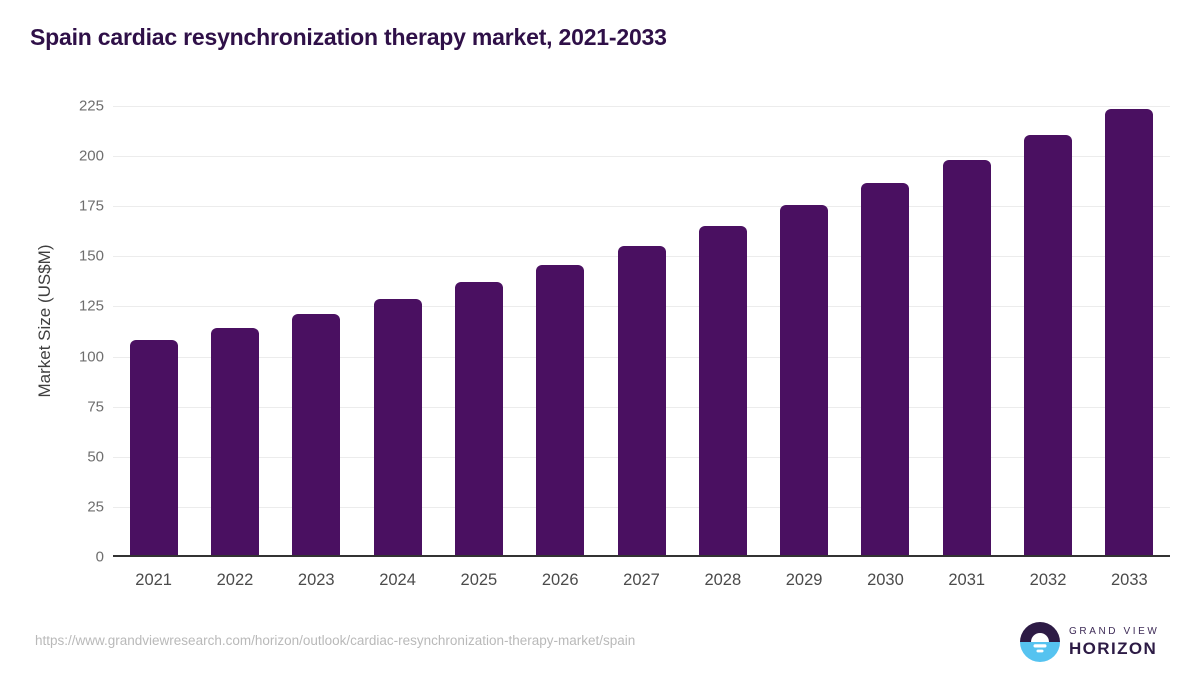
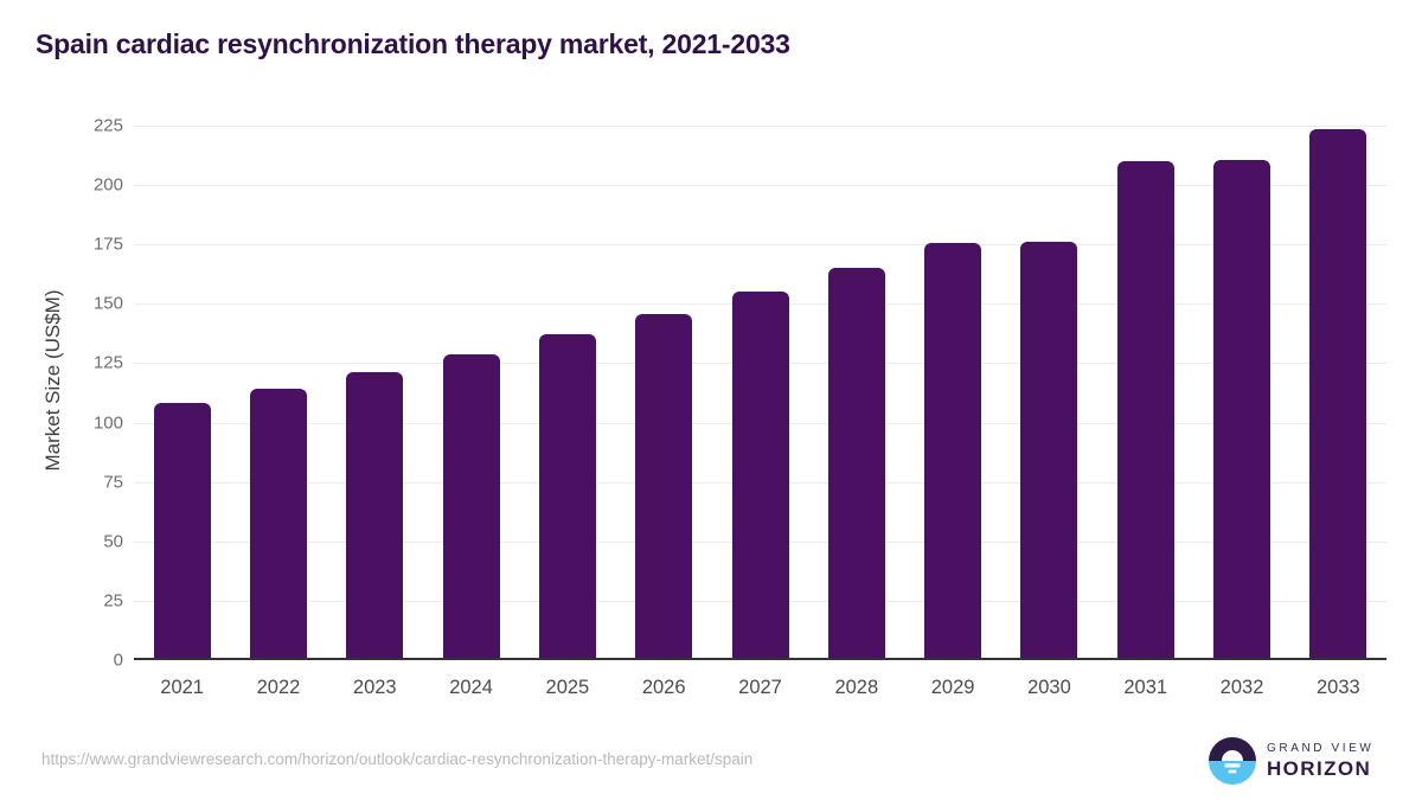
2030: 186 -> 175
2031: 197 -> 209
